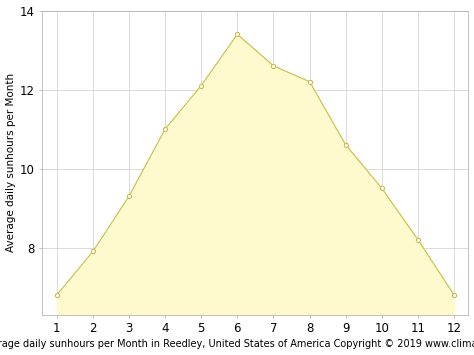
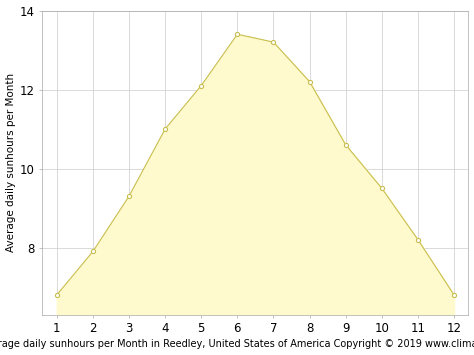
7: 12.6 -> 13.2
